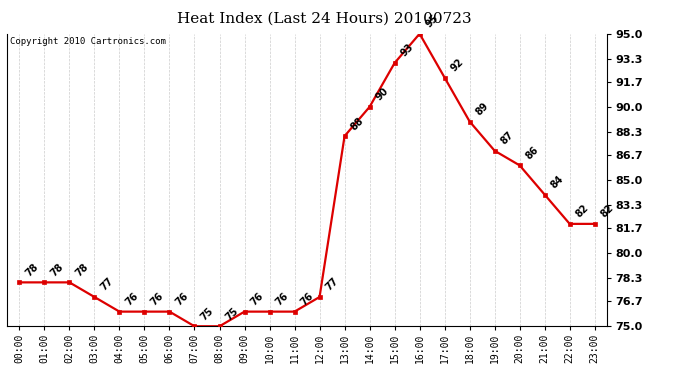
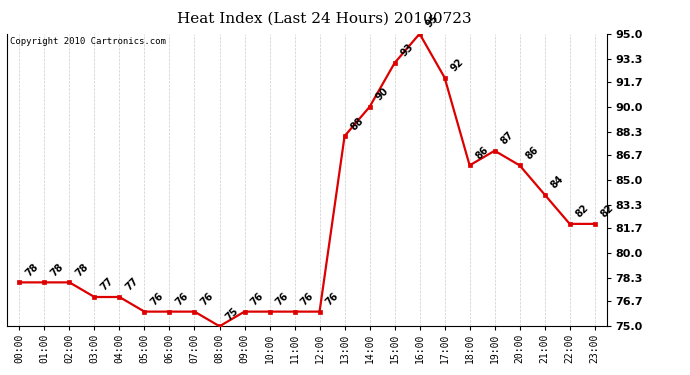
04:00: 76 -> 77
07:00: 75 -> 76
12:00: 77 -> 76
18:00: 89 -> 86
